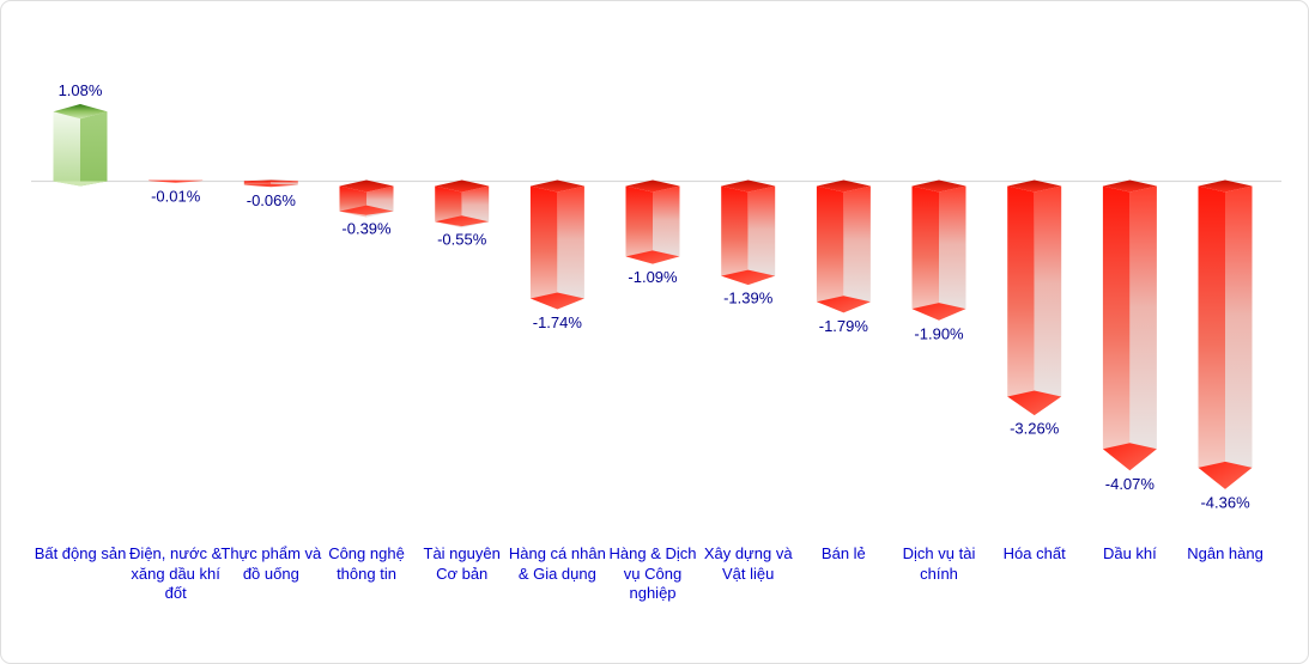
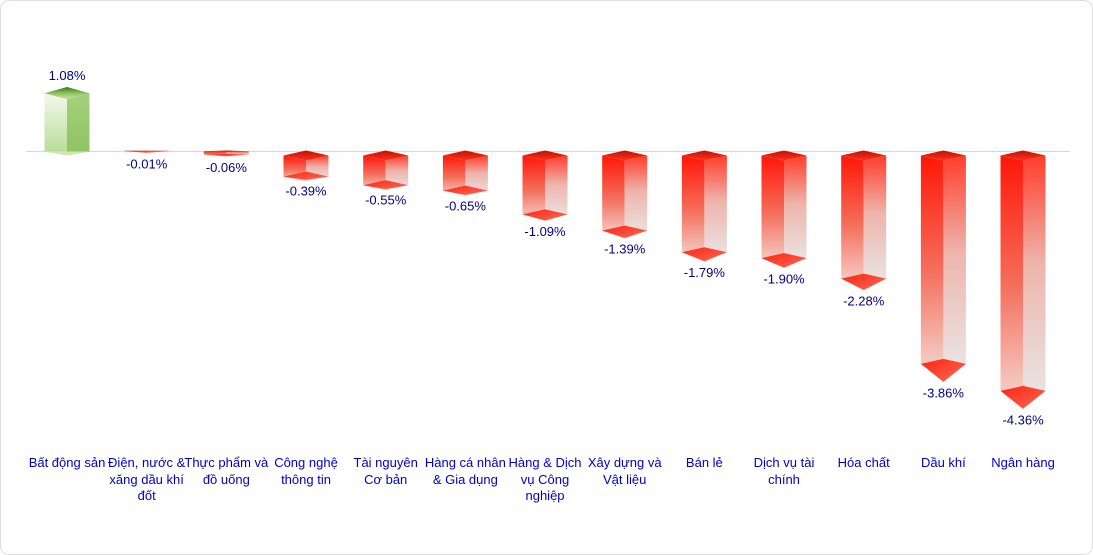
Hàng cá nhân & Gia dụng: -1.74% -> -0.65%
Hóa chất: -3.26% -> -2.28%
Dầu khí: -4.07% -> -3.86%
